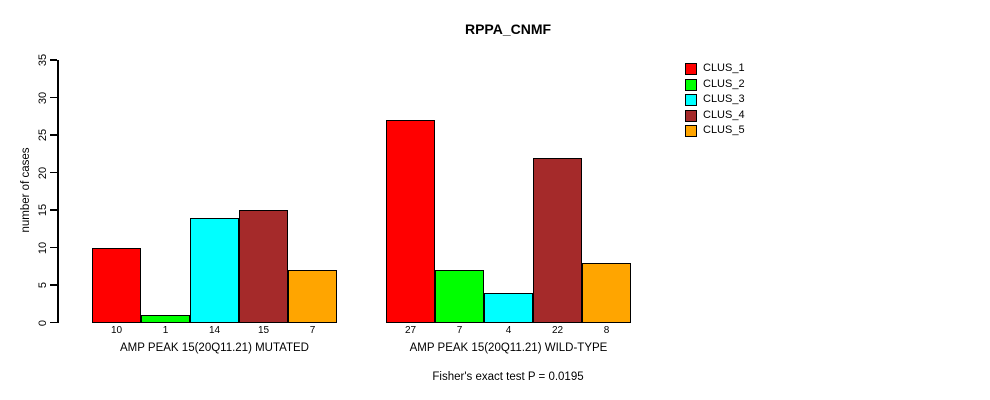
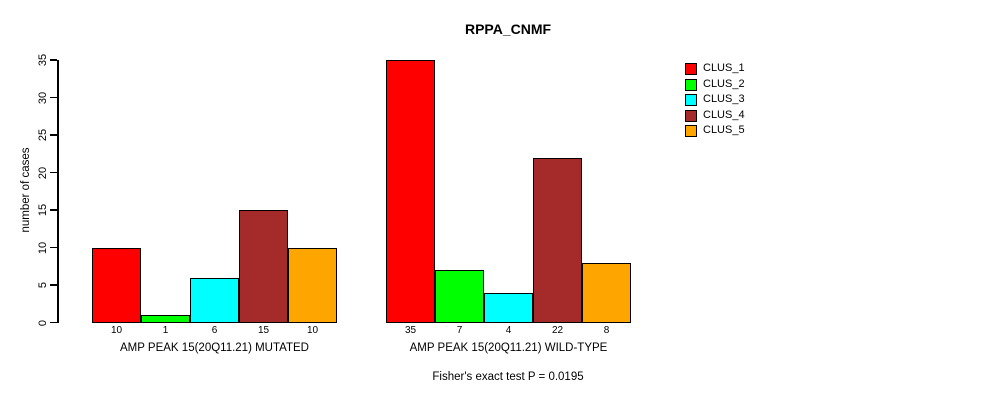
CLUS_3/AMP PEAK 15(20Q11.21) MUTATED: 14 -> 6
CLUS_5/AMP PEAK 15(20Q11.21) MUTATED: 7 -> 10
CLUS_1/AMP PEAK 15(20Q11.21) WILD-TYPE: 27 -> 35
